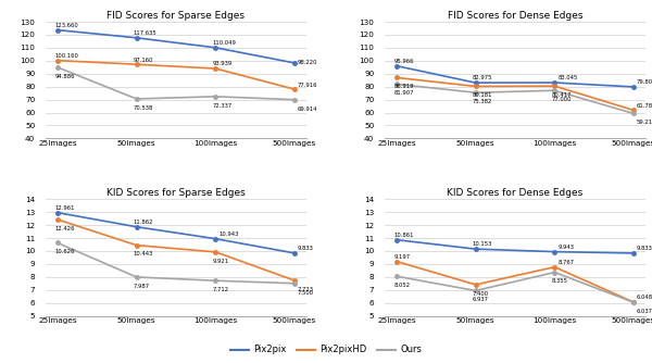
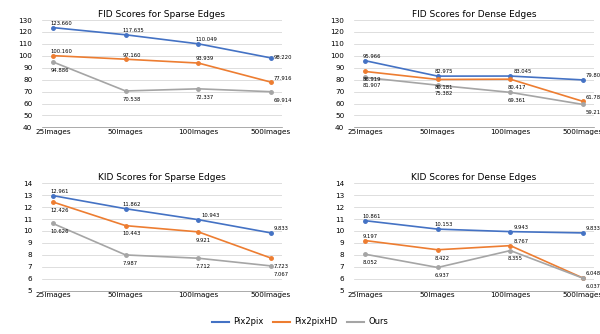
FID Scores for Dense Edges/Ours/100Images: 77 -> 69
KID Scores for Sparse Edges/Ours/500Images: 7.5 -> 7.1
KID Scores for Dense Edges/Pix2pixHD/50Images: 7.4 -> 8.4
